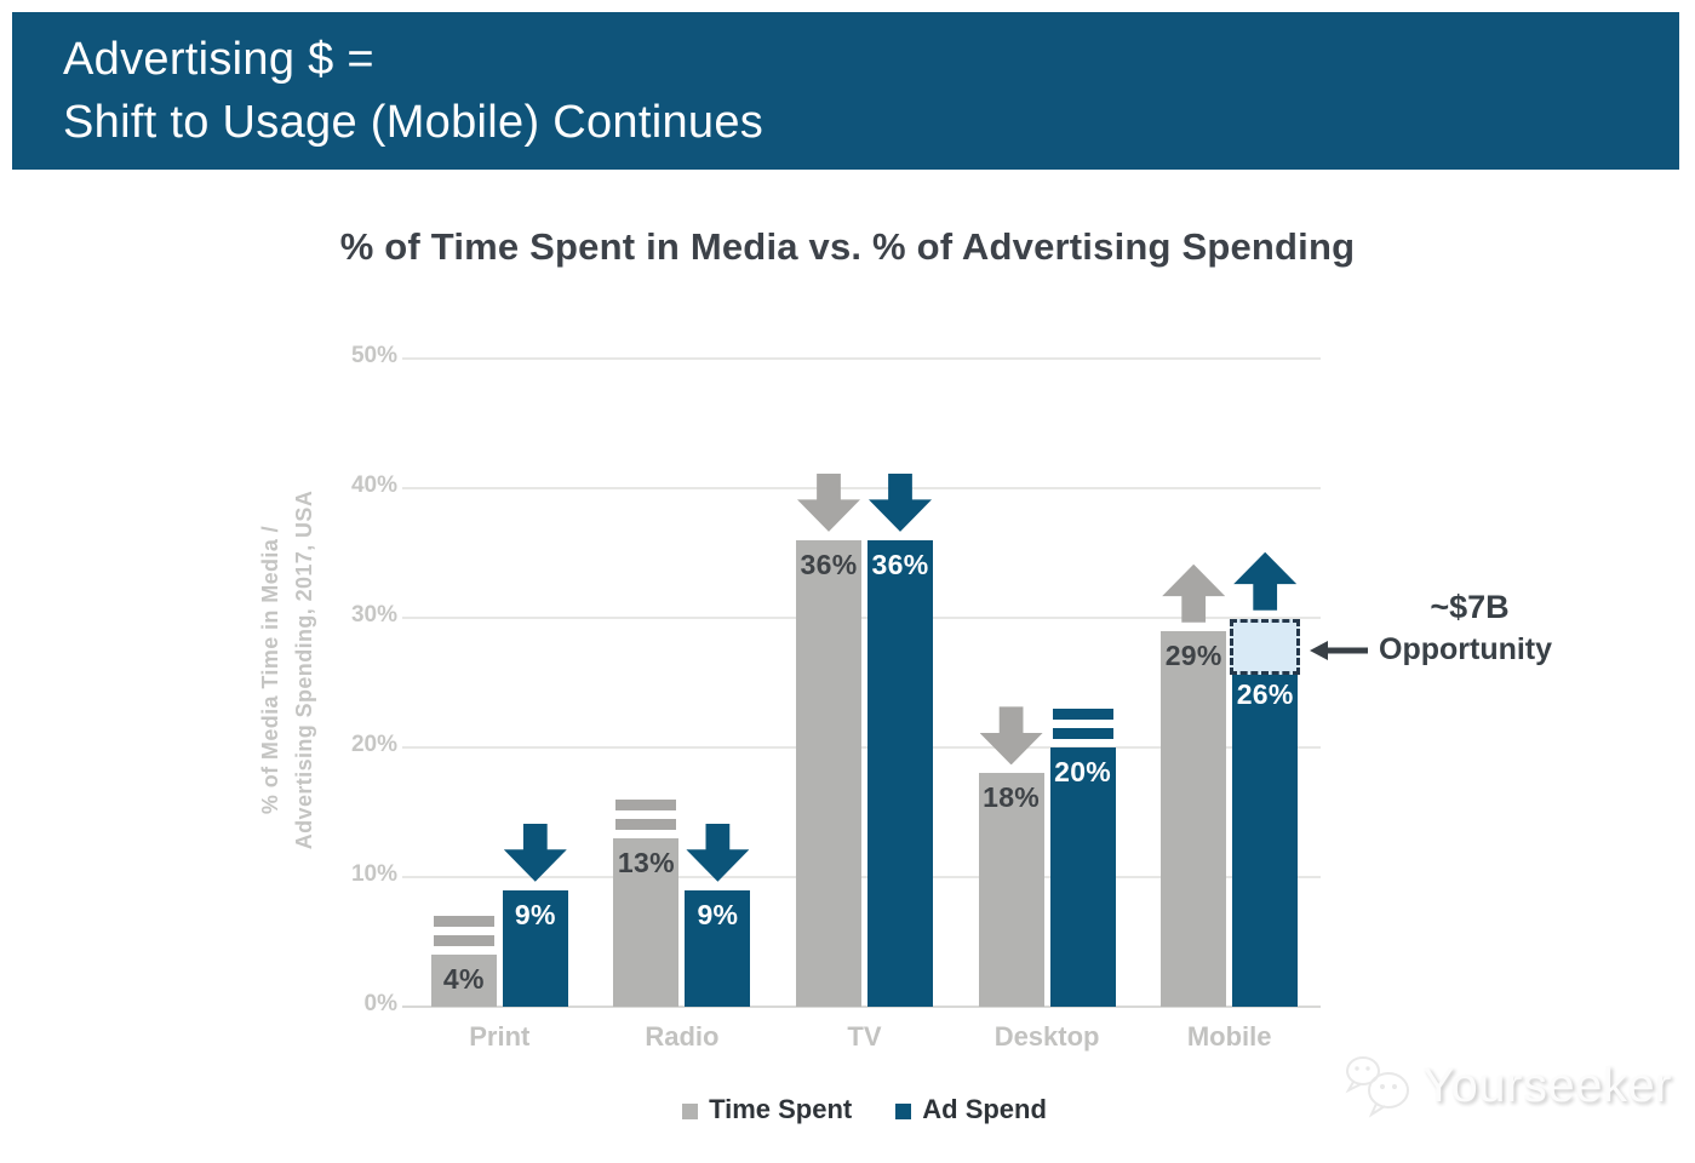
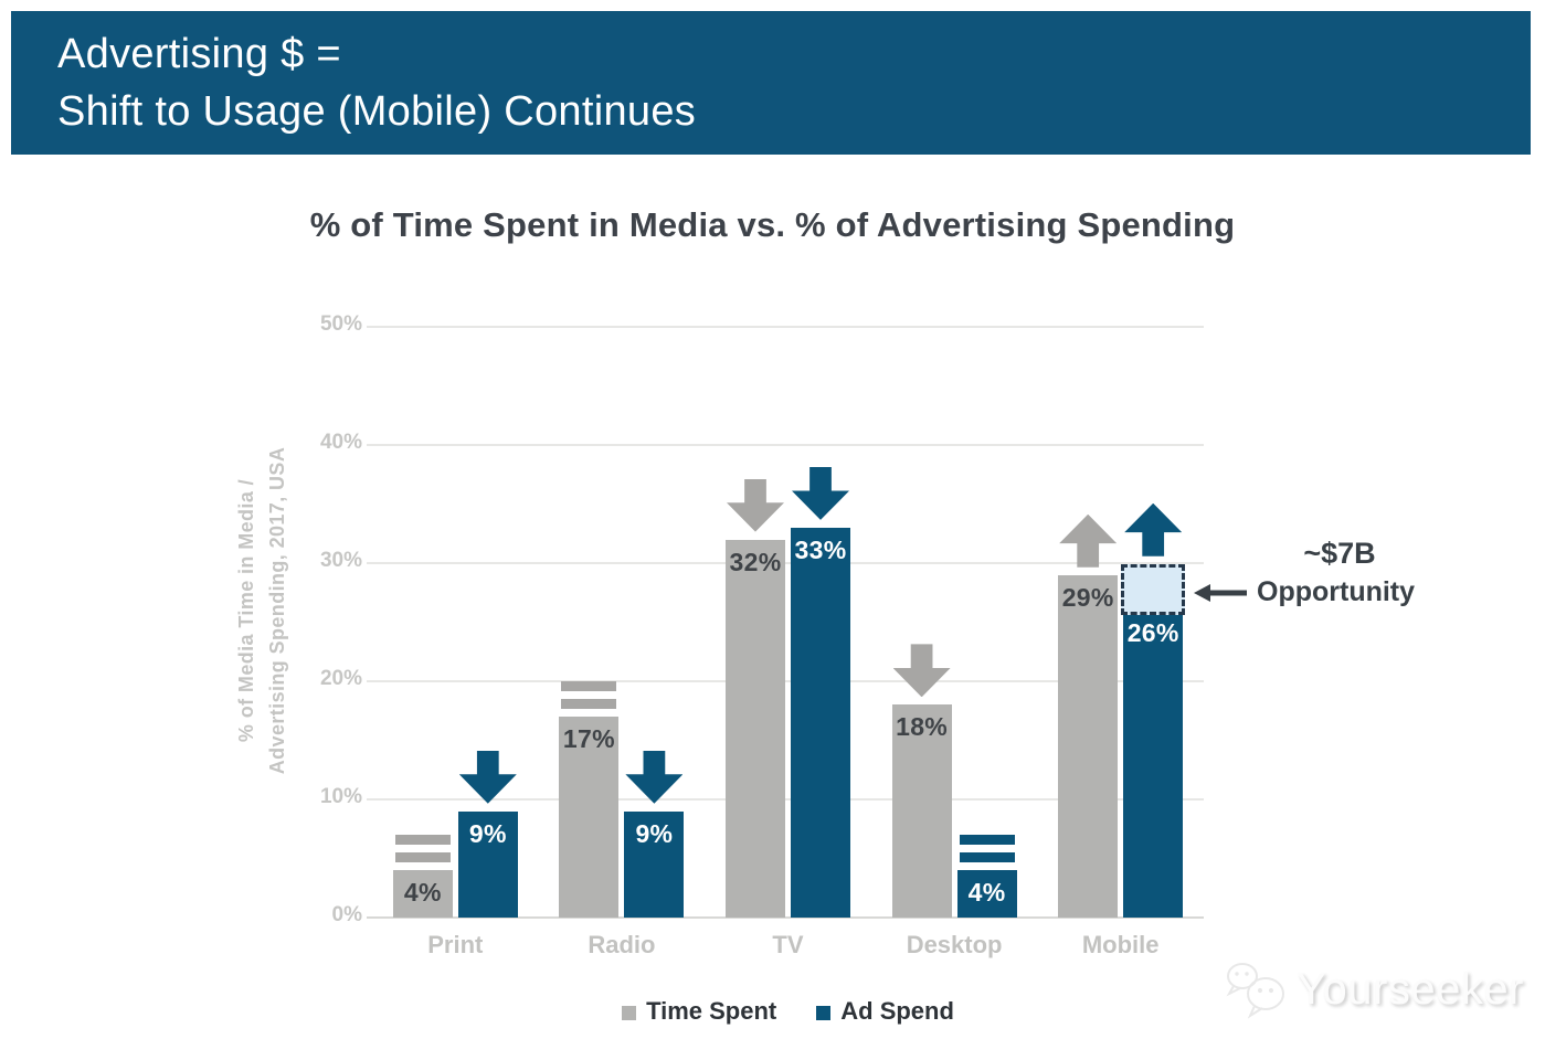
Time Spent/Radio: 13% -> 17%
Time Spent/TV: 36% -> 32%
Ad Spend/TV: 36% -> 33%
Ad Spend/Desktop: 20% -> 4%
